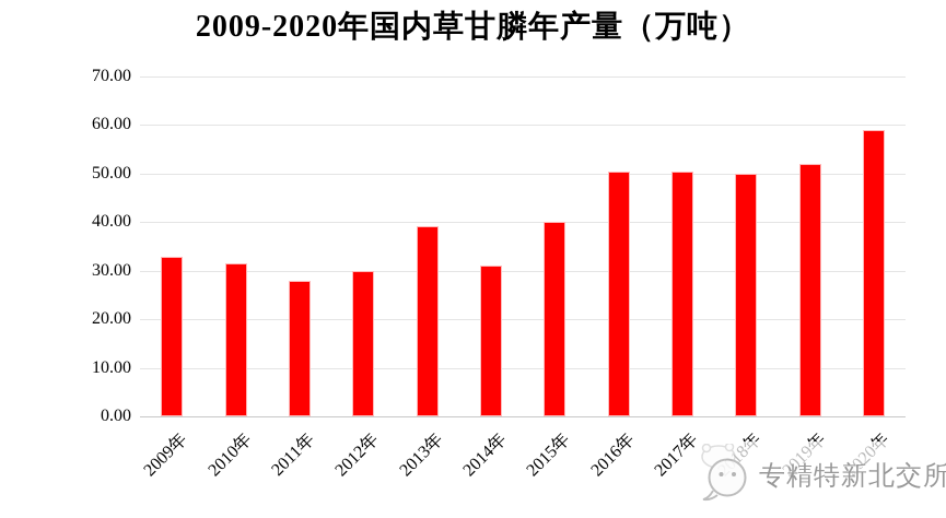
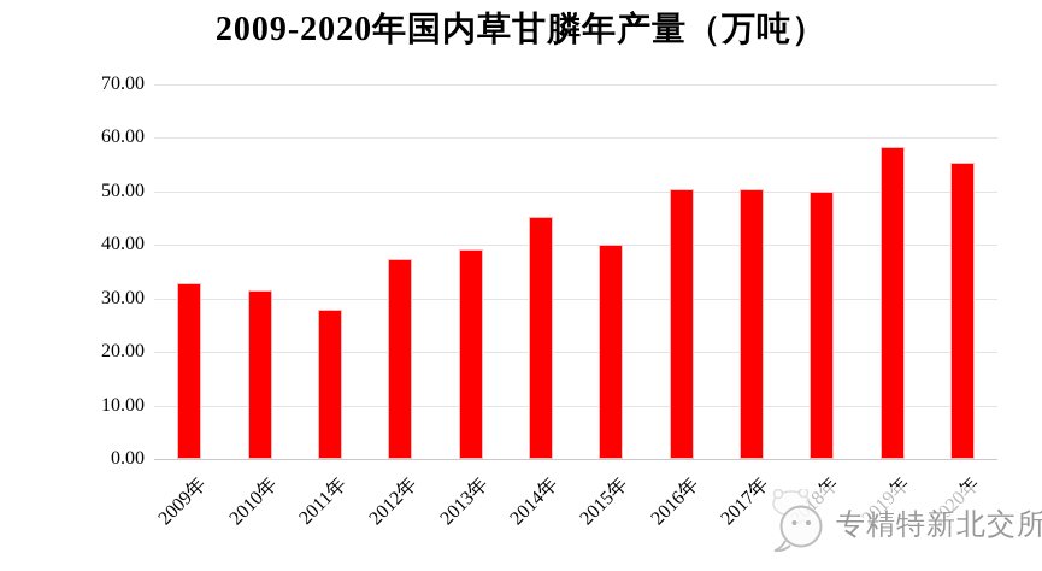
2012年: 30 -> 37
2014年: 31 -> 45
2019年: 52 -> 58
2020年: 59 -> 55
